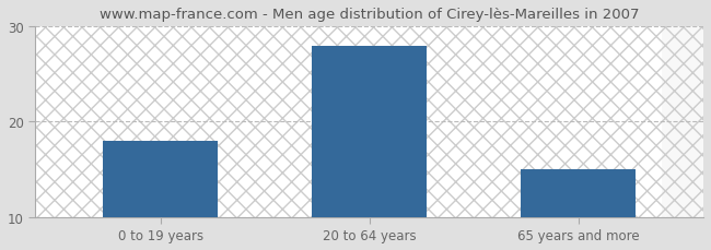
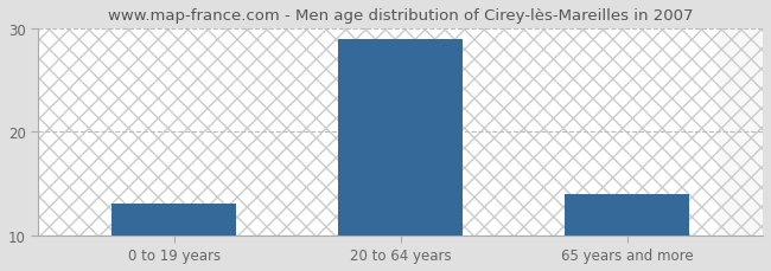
0 to 19 years: 18 -> 13
20 to 64 years: 28 -> 29
65 years and more: 15 -> 14
